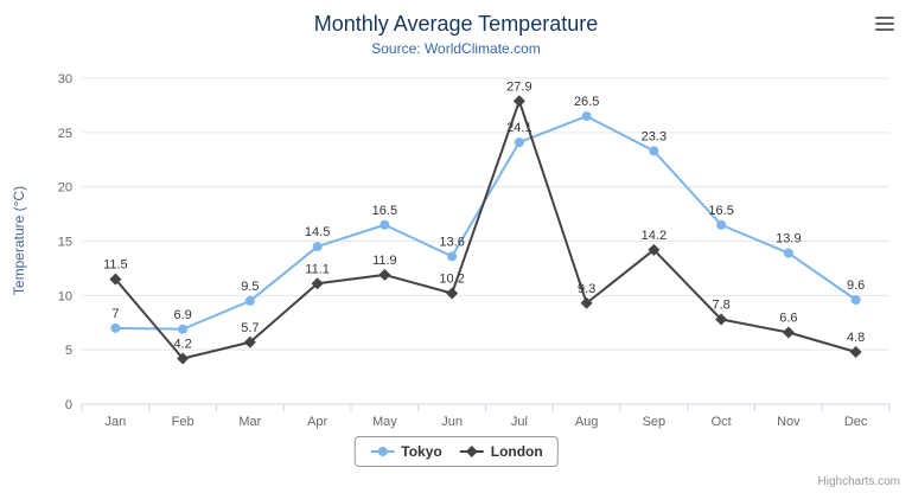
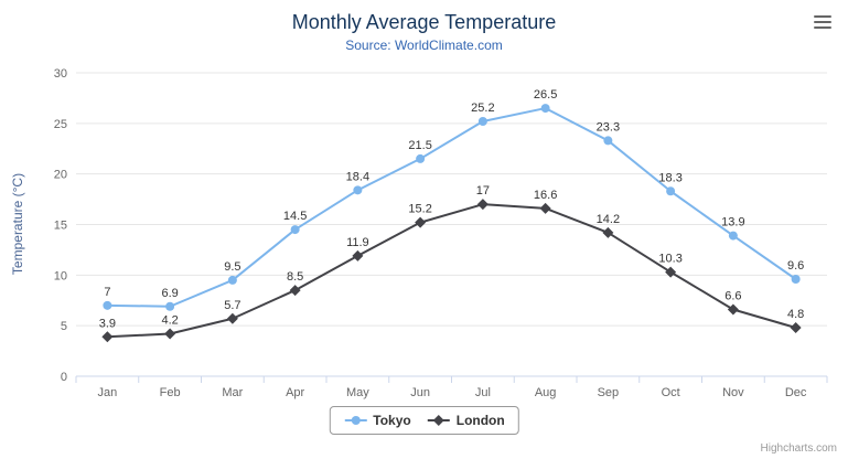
London/Jan: 11.5 -> 3.9
London/Apr: 11.1 -> 8.5
Tokyo/May: 16.5 -> 18.4
Tokyo/Jun: 13.6 -> 21.5
London/Jun: 10.2 -> 15.2
Tokyo/Jul: 24.1 -> 25.2
London/Jul: 27.9 -> 17
London/Aug: 9.3 -> 16.6
Tokyo/Oct: 16.5 -> 18.3
London/Oct: 7.8 -> 10.3
